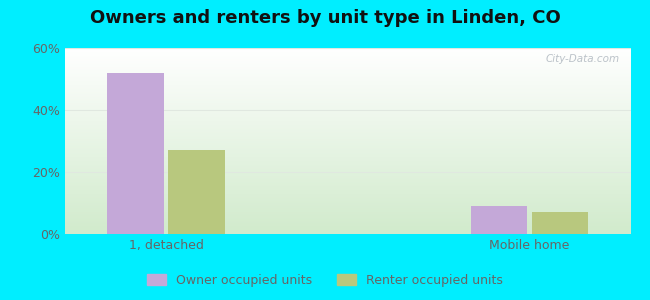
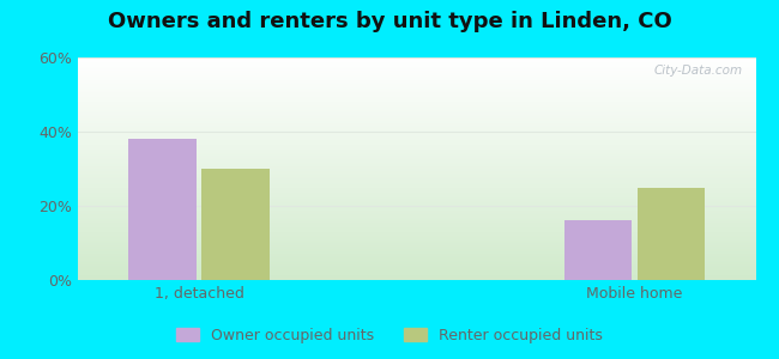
Owner occupied units/1, detached: 52% -> 38%
Renter occupied units/1, detached: 27% -> 30%
Owner occupied units/Mobile home: 9% -> 16%
Renter occupied units/Mobile home: 7% -> 25%
